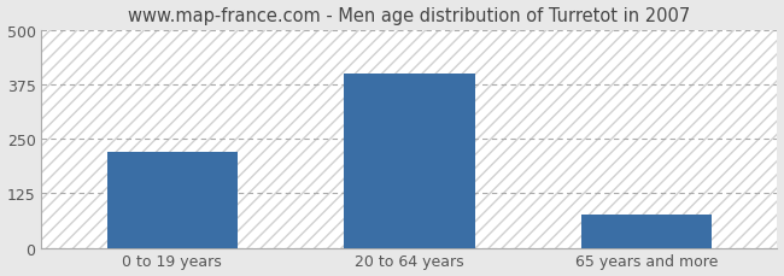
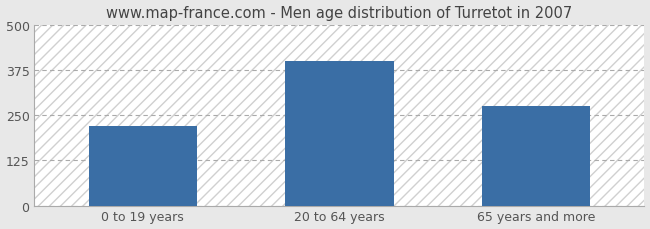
65 years and more: 75 -> 275
